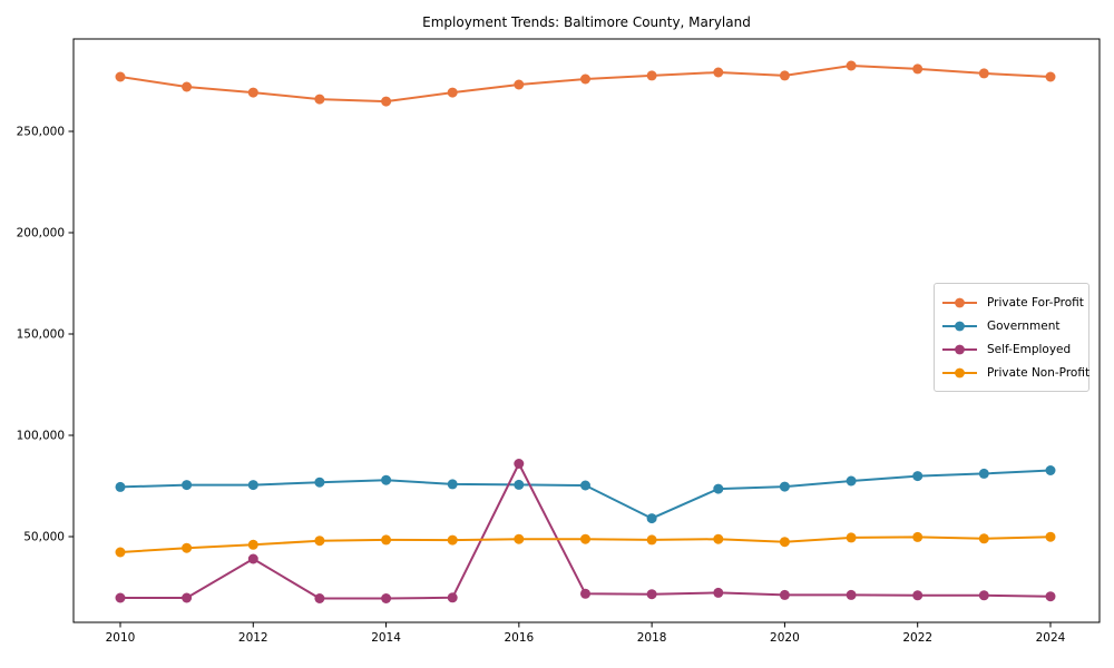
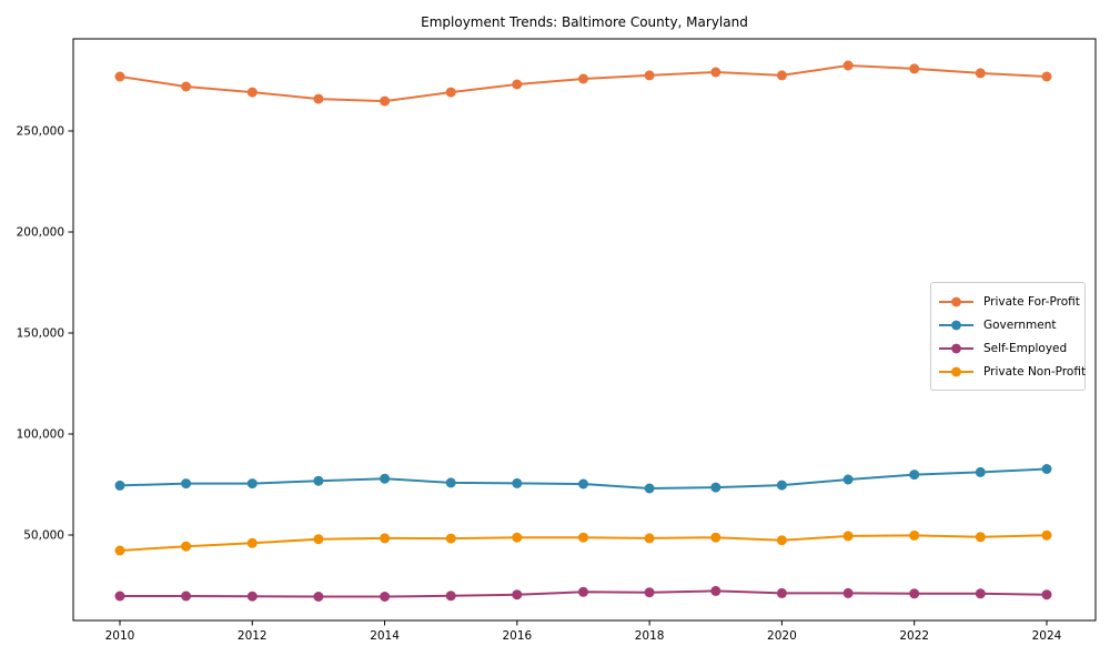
Self-Employed/2012: 39000 -> 20000
Self-Employed/2016: 86000 -> 20000
Government/2018: 59000 -> 73000
